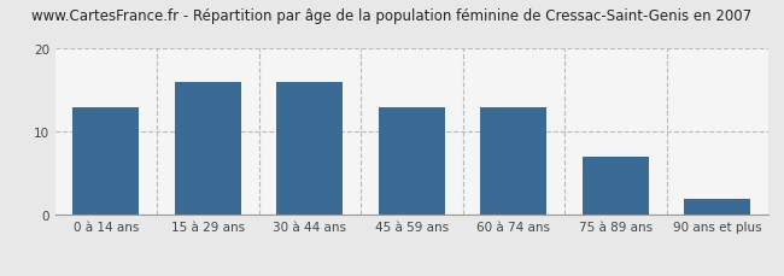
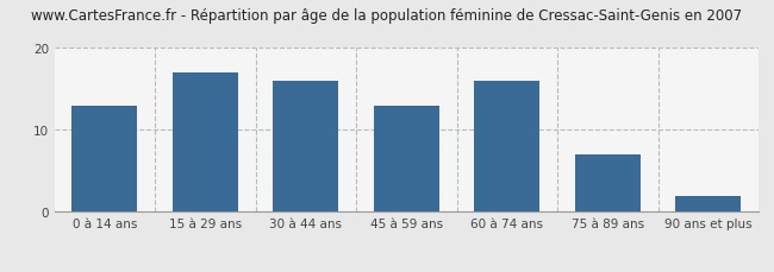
15 à 29 ans: 16 -> 17
60 à 74 ans: 13 -> 16
